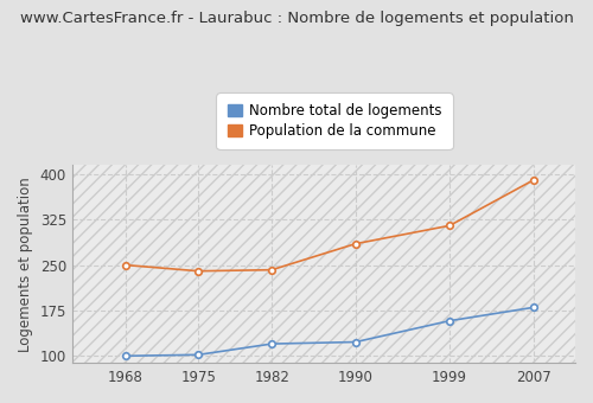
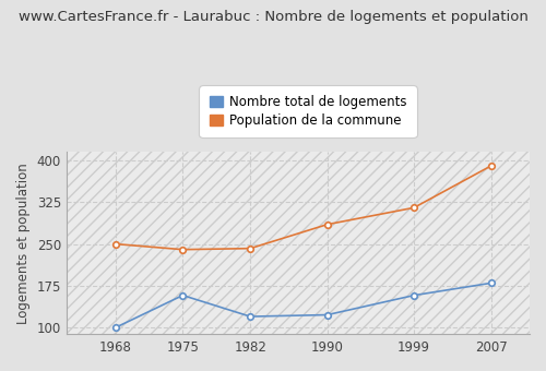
Nombre total de logements/1975: 102 -> 158
